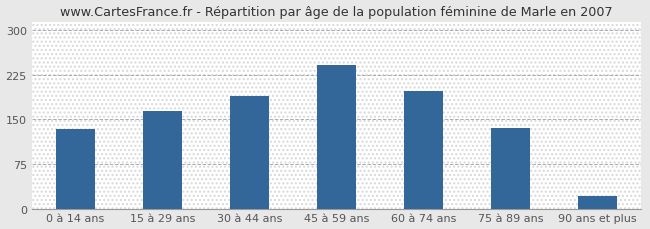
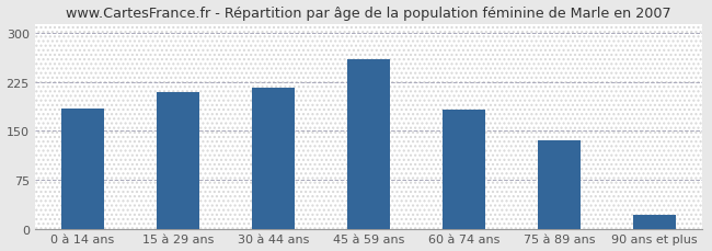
0 à 14 ans: 134 -> 185
15 à 29 ans: 164 -> 210
30 à 44 ans: 190 -> 217
45 à 59 ans: 242 -> 260
60 à 74 ans: 198 -> 182
